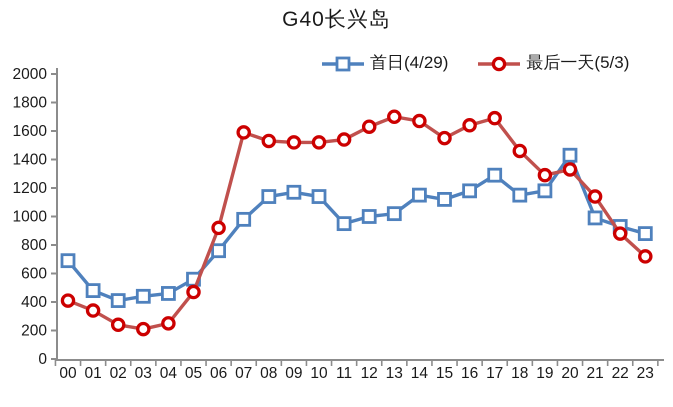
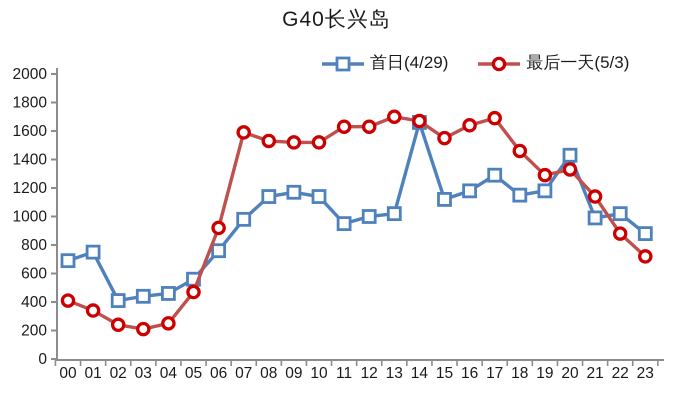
首日(4/29)/01: 480 -> 750
最后一天(5/3)/11: 1540 -> 1630
首日(4/29)/14: 1150 -> 1660
首日(4/29)/22: 930 -> 1020
